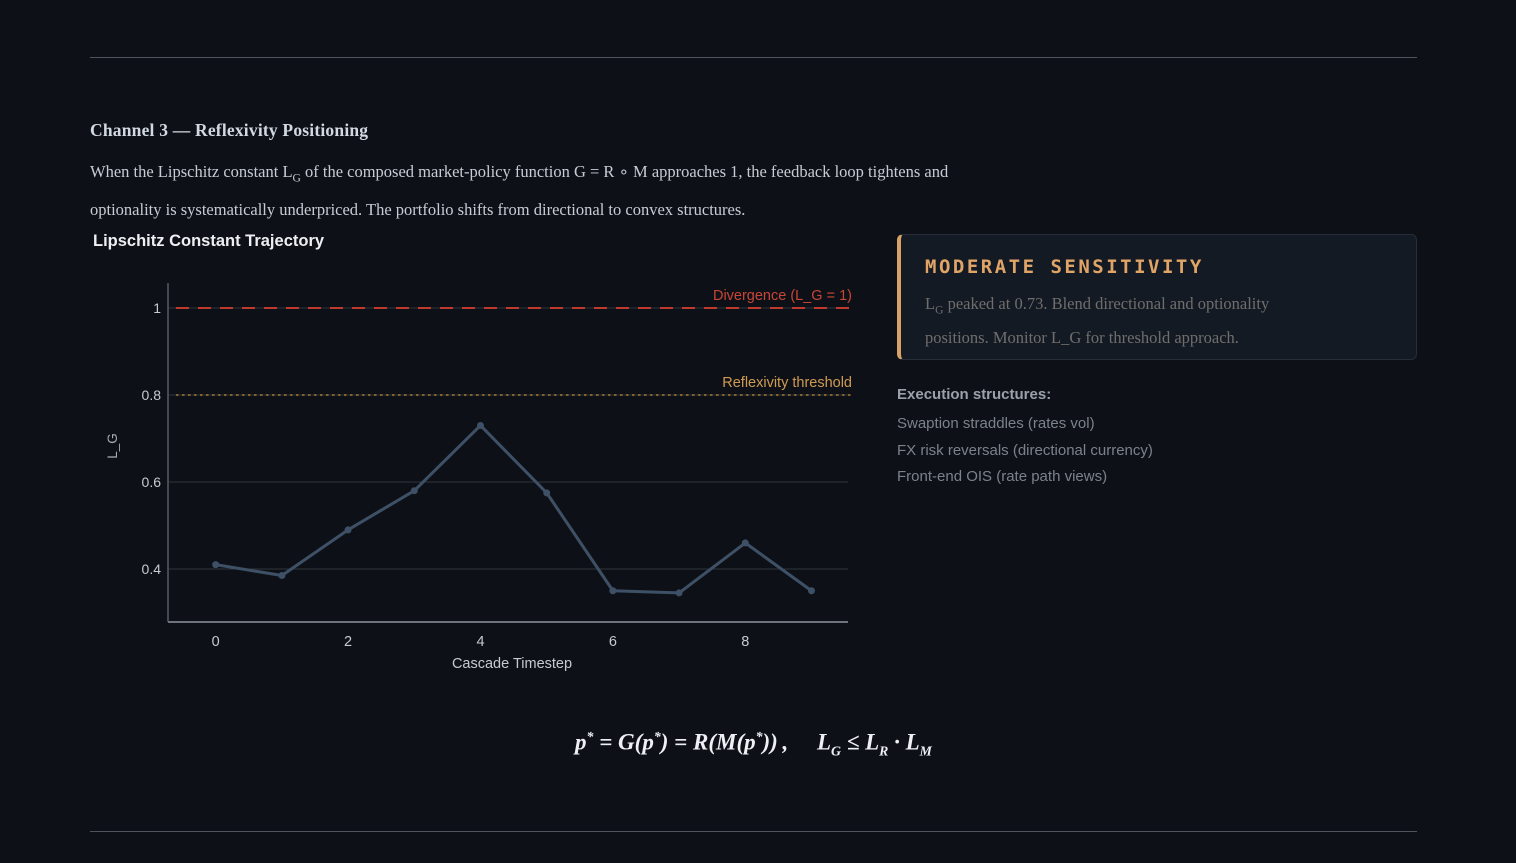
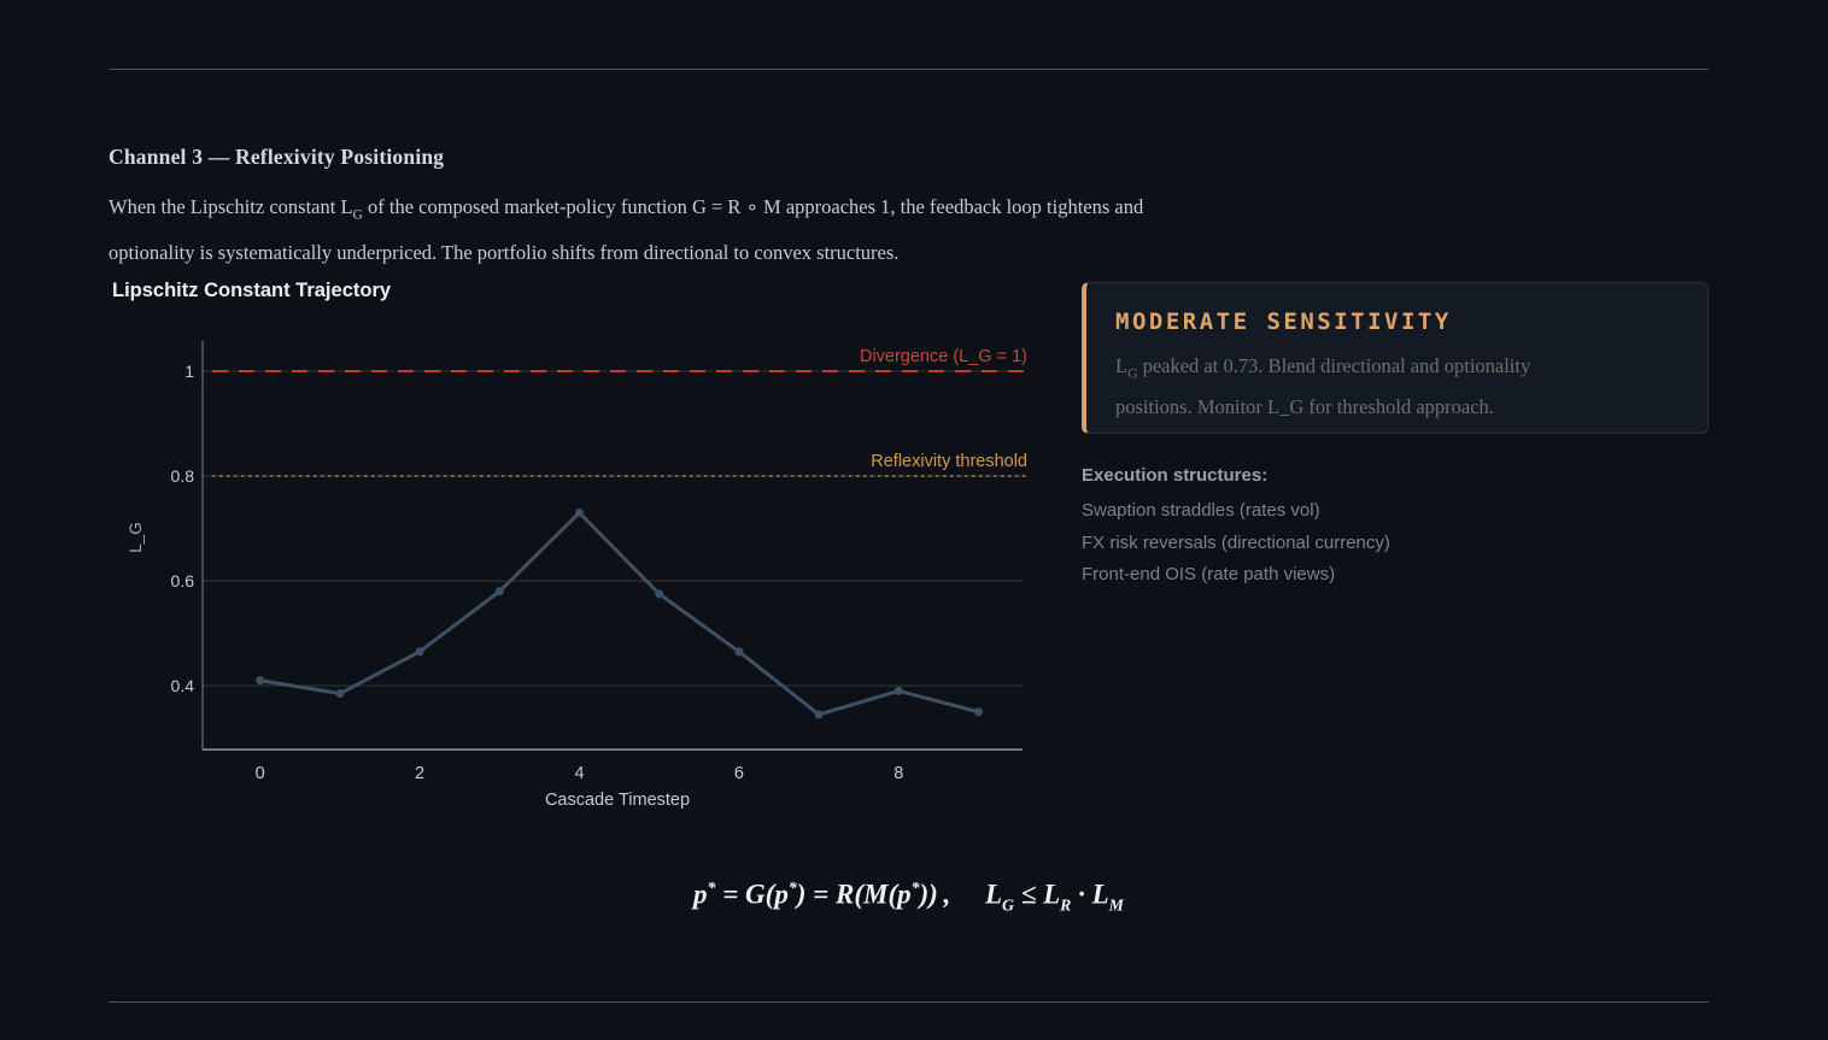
2: 0.49 -> 0.47
6: 0.35 -> 0.47
8: 0.46 -> 0.39
